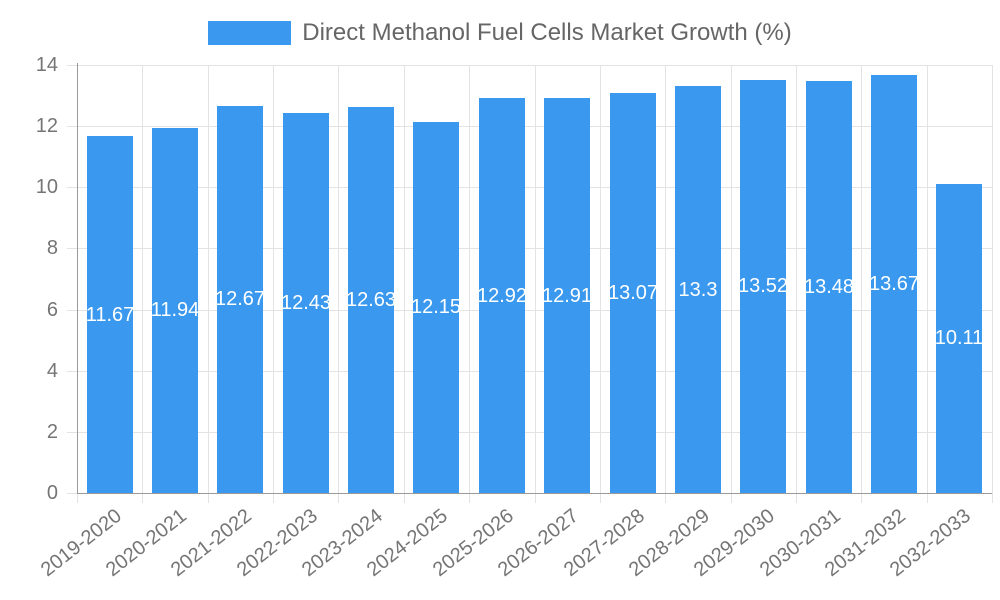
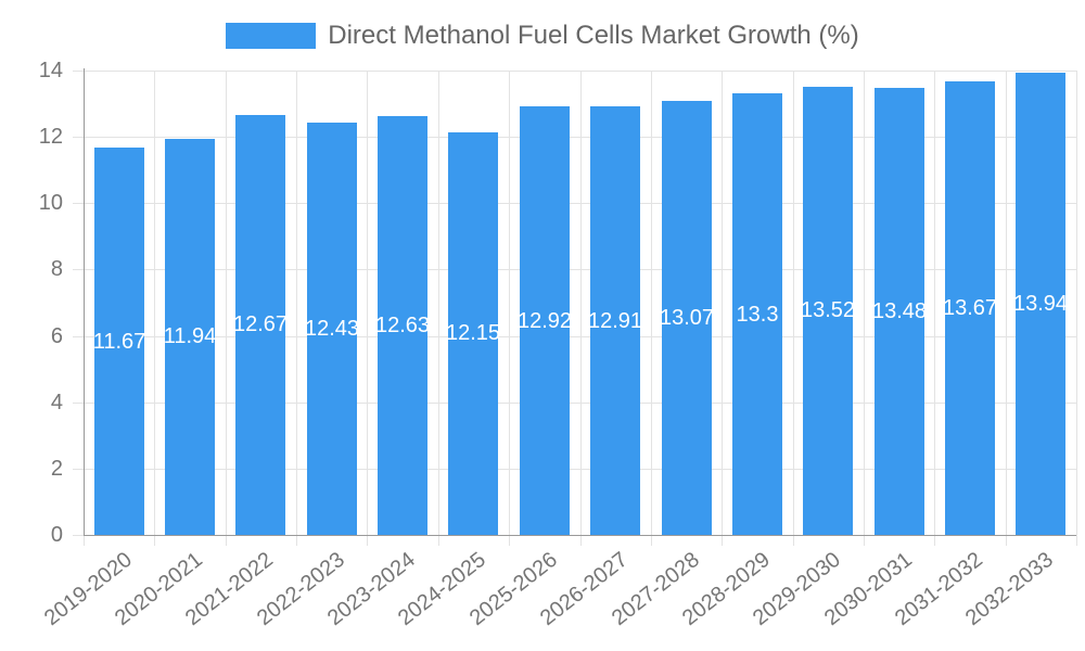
2032-2033: 10.11 -> 13.94
